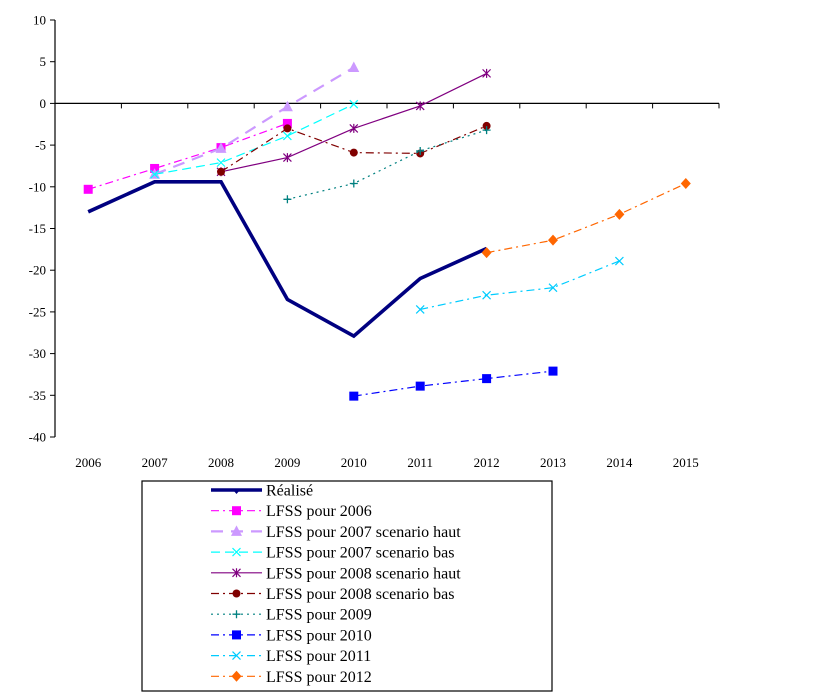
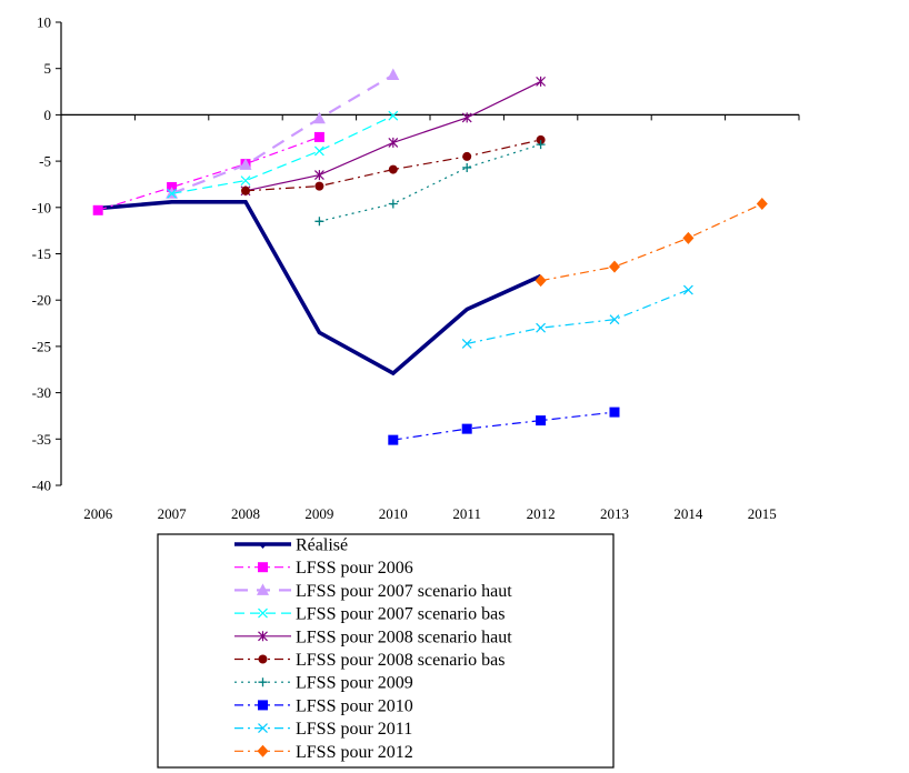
Réalisé/2006: -13 -> -10
LFSS pour 2008 scenario bas/2009: -3 -> -8
LFSS pour 2008 scenario bas/2011: -6 -> -4
